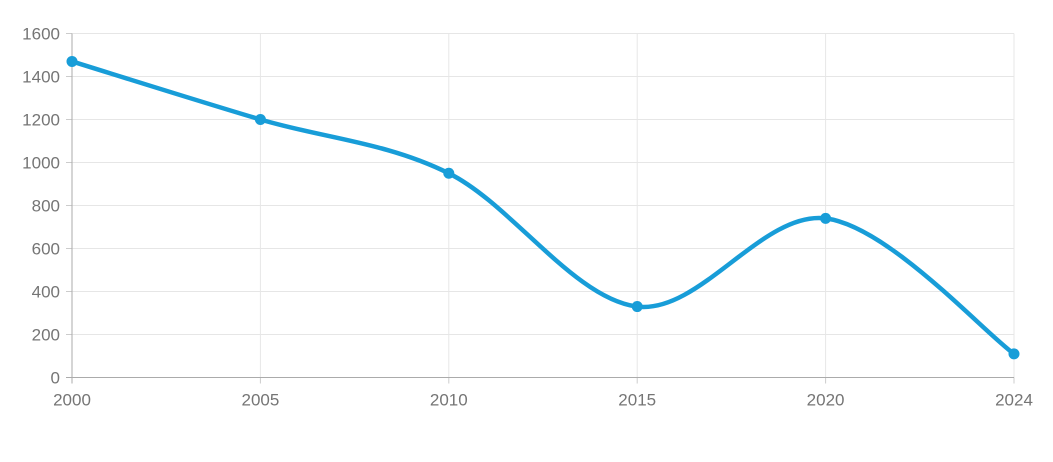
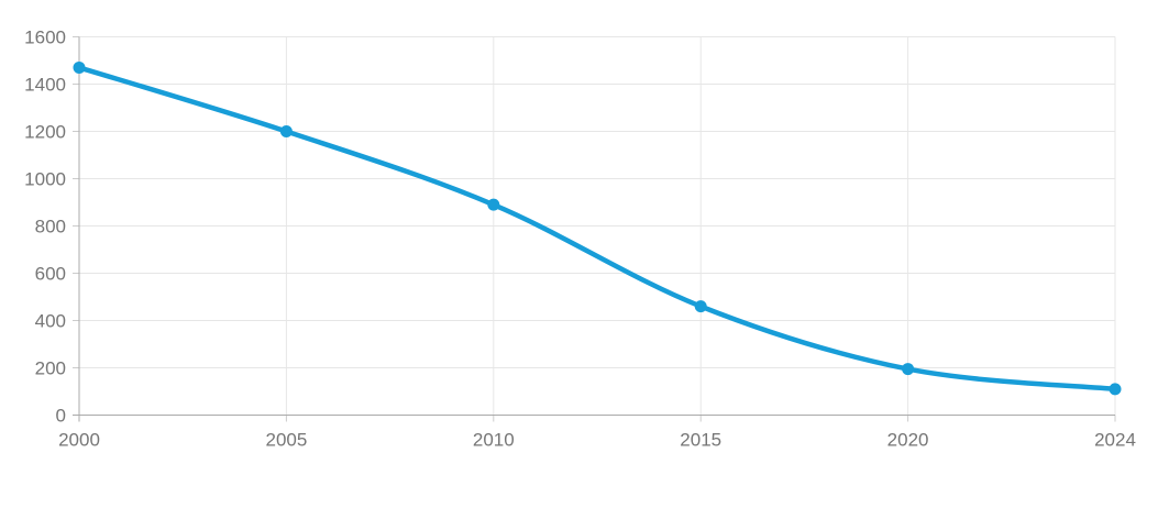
2010: 950 -> 890
2015: 330 -> 460
2020: 740 -> 200
